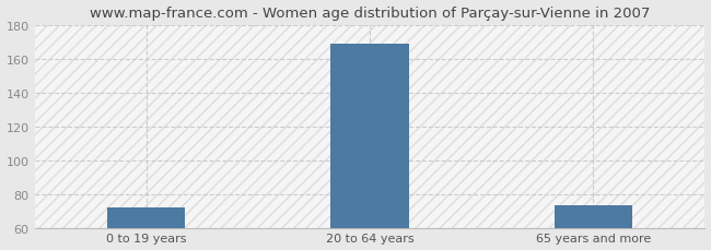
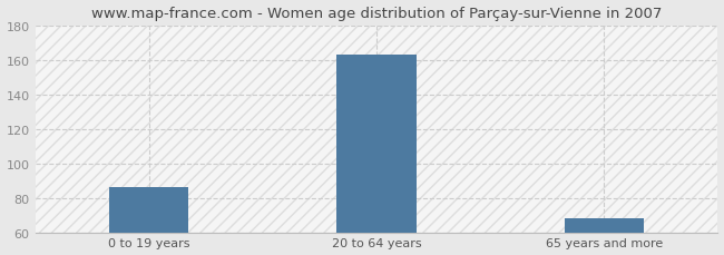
0 to 19 years: 72 -> 86
20 to 64 years: 169 -> 163
65 years and more: 73 -> 68
